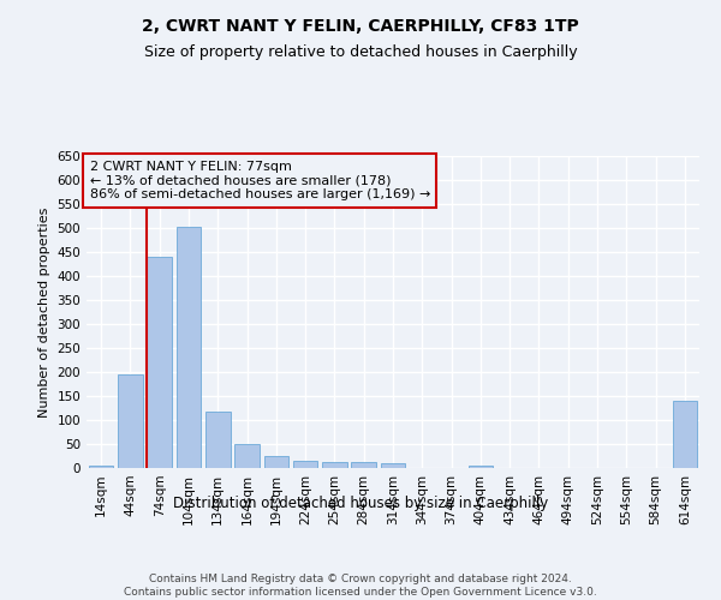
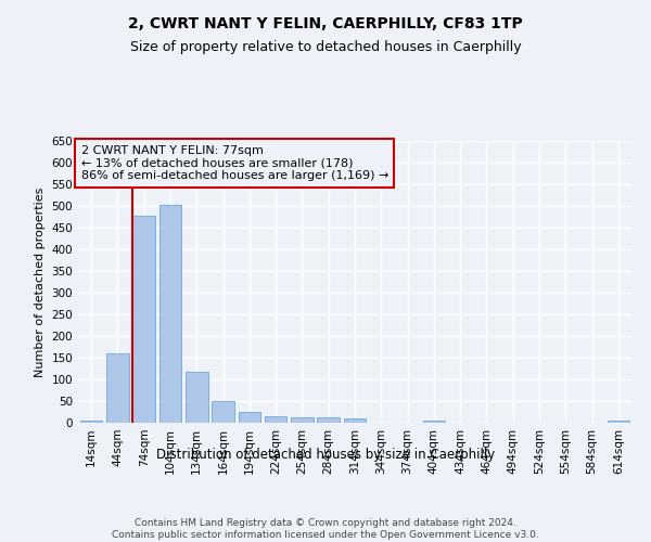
44sqm: 195 -> 160
74sqm: 440 -> 478
614sqm: 140 -> 5
